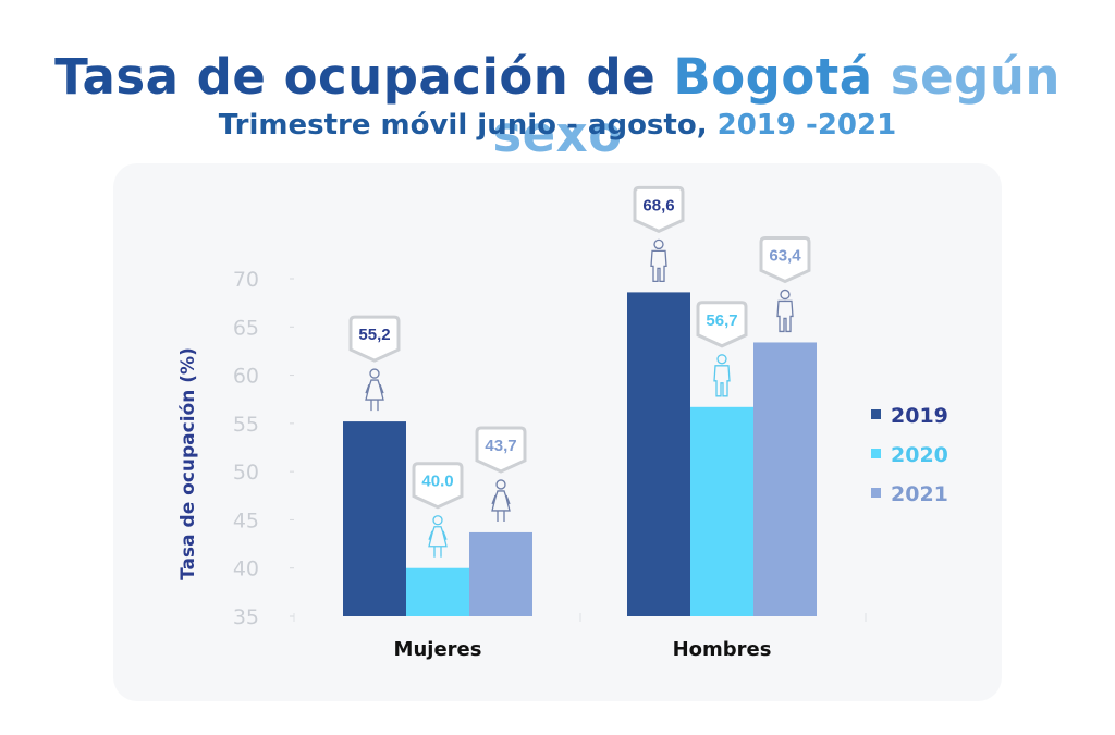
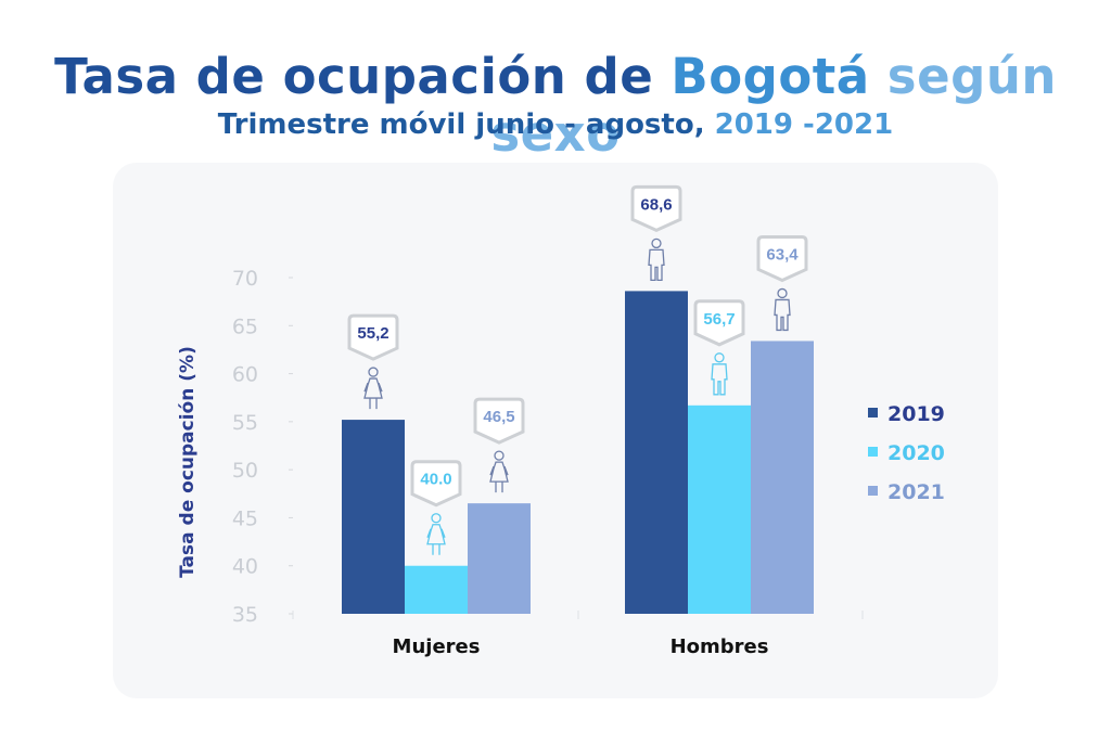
2021/Mujeres: 43,7 -> 46,5
